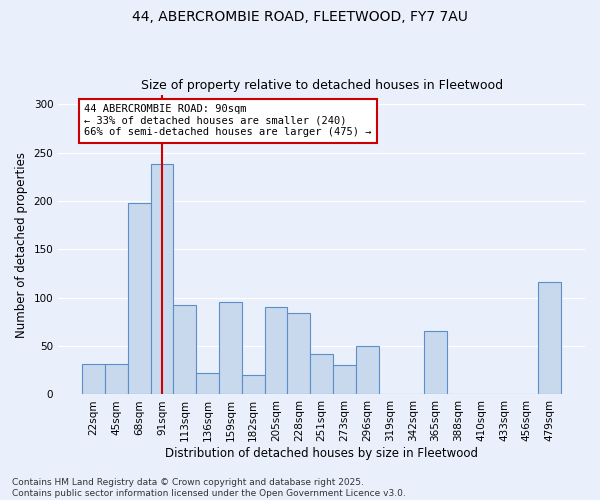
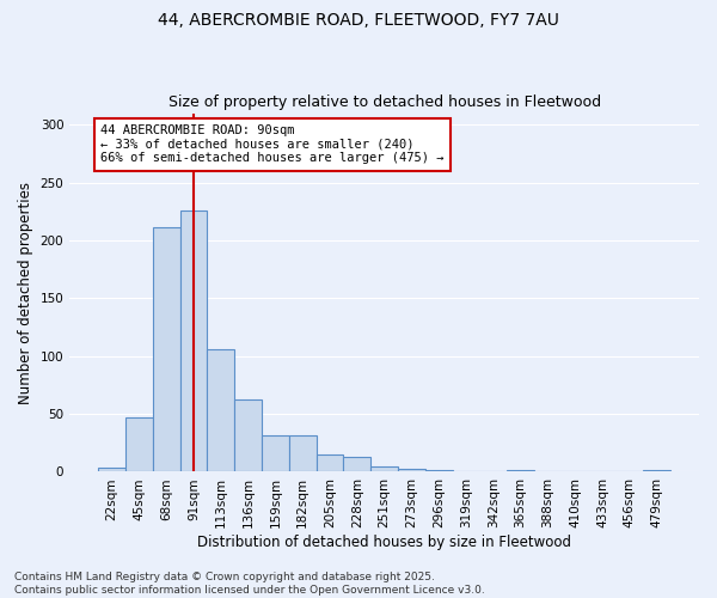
22sqm: 32 -> 4
45sqm: 32 -> 47
68sqm: 198 -> 211
91sqm: 238 -> 226
113sqm: 92 -> 106
136sqm: 22 -> 63
159sqm: 96 -> 31
182sqm: 20 -> 31
205sqm: 90 -> 15
228sqm: 84 -> 13
251sqm: 42 -> 5
273sqm: 30 -> 3
296sqm: 50 -> 2
365sqm: 66 -> 2
479sqm: 116 -> 2
